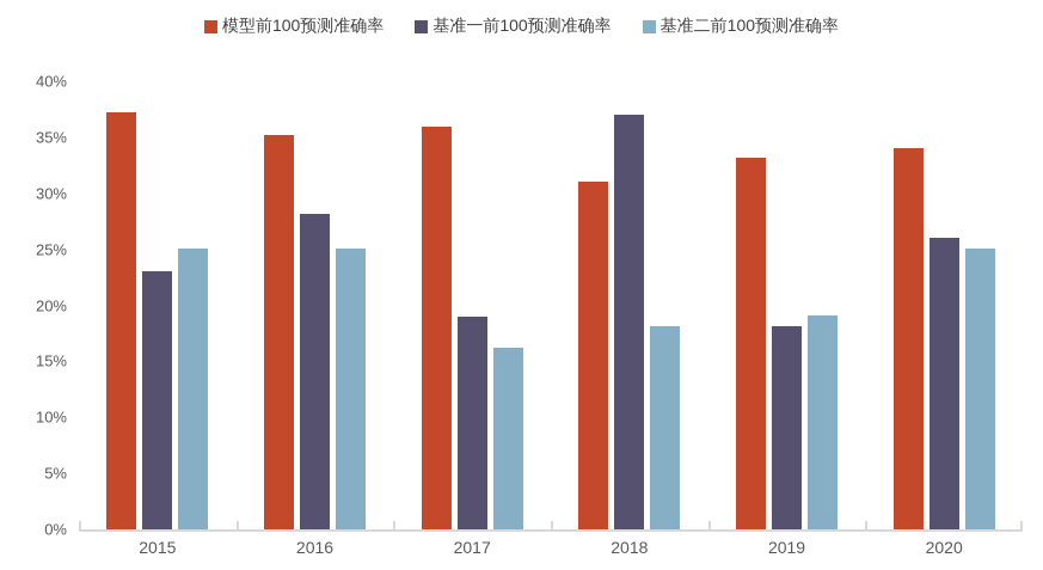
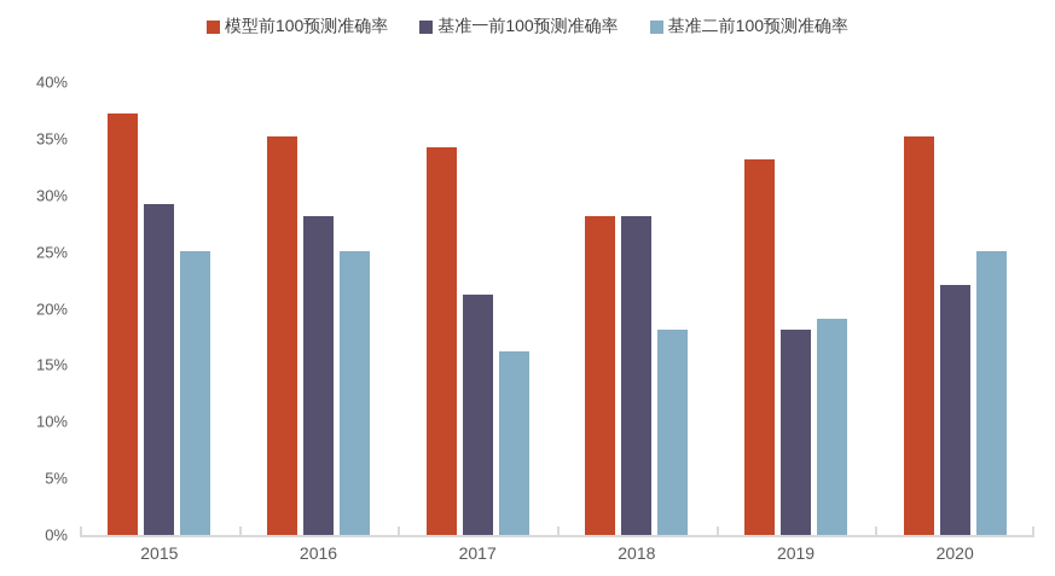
基准一前100预测准确率/2015: 23% -> 29%
模型前100预测准确率/2017: 36% -> 34%
基准一前100预测准确率/2017: 19% -> 21%
模型前100预测准确率/2018: 31% -> 28%
基准一前100预测准确率/2018: 37% -> 28%
模型前100预测准确率/2020: 34% -> 35%
基准一前100预测准确率/2020: 26% -> 22%
